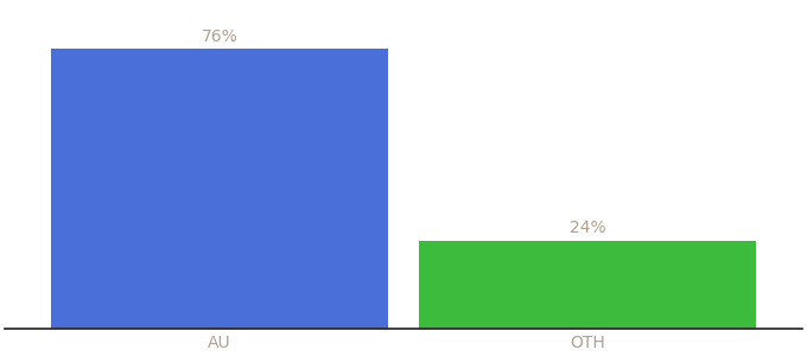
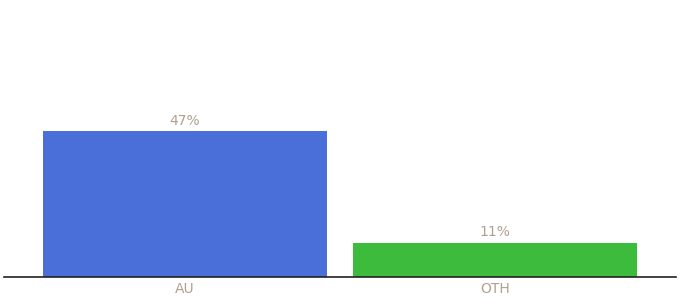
AU: 76% -> 47%
OTH: 24% -> 11%
